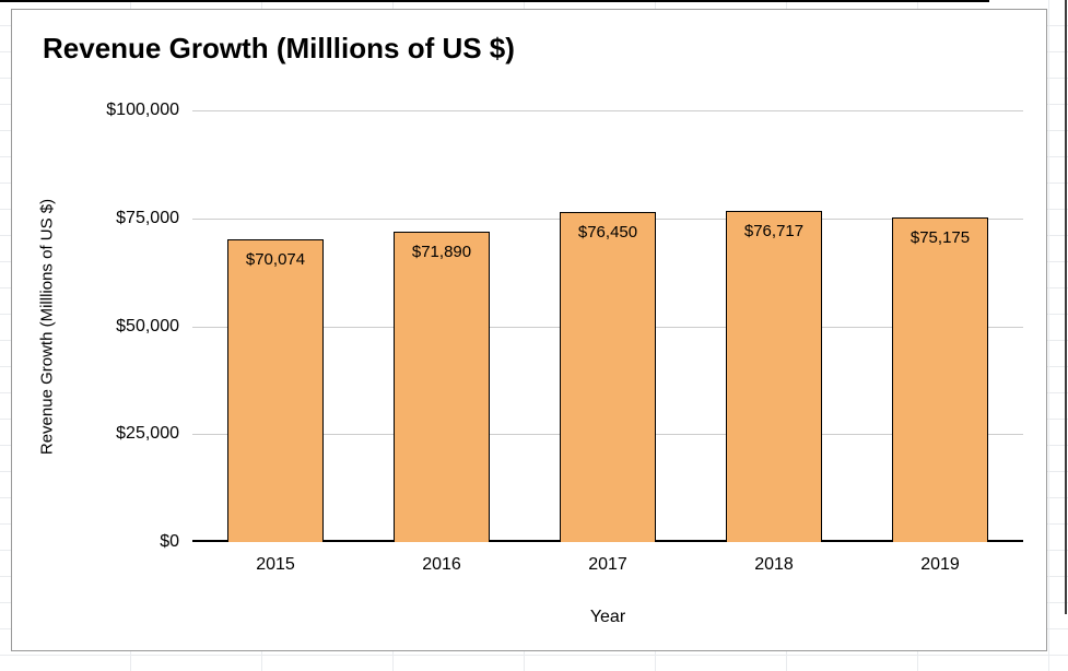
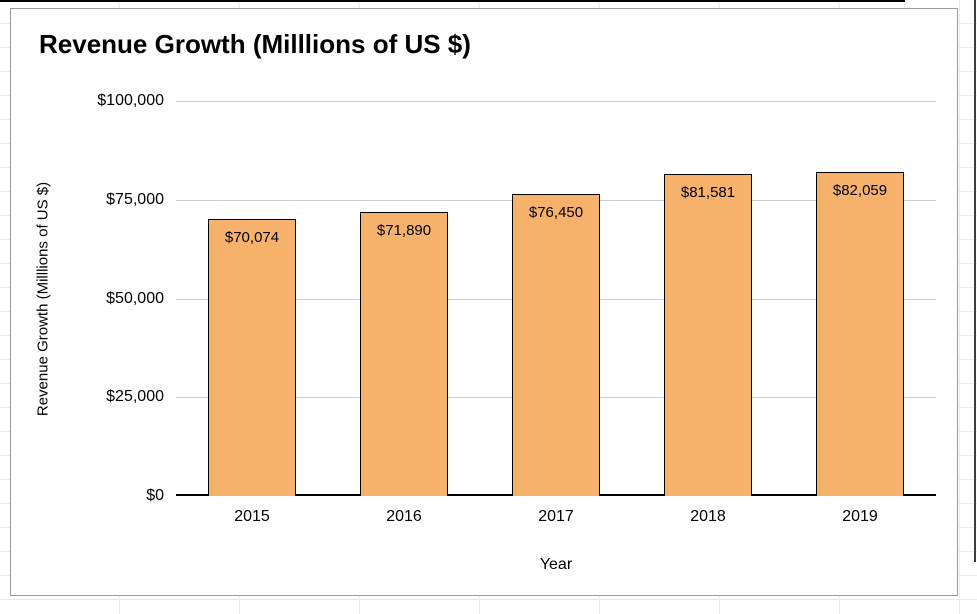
2018: $76,717 -> $81,581
2019: $75,175 -> $82,059
